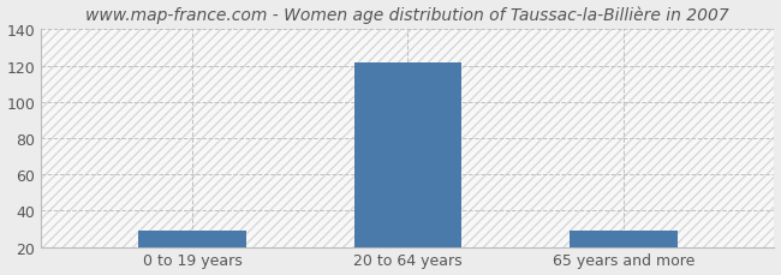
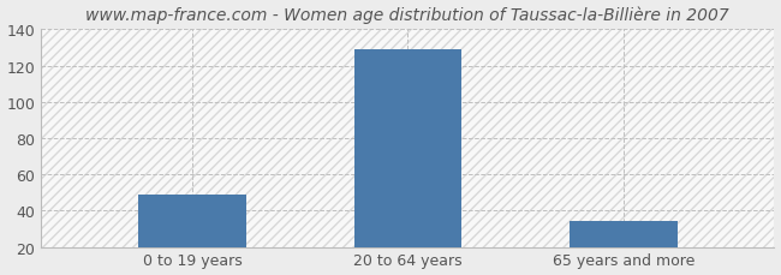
0 to 19 years: 29 -> 49
20 to 64 years: 122 -> 129
65 years and more: 29 -> 34
